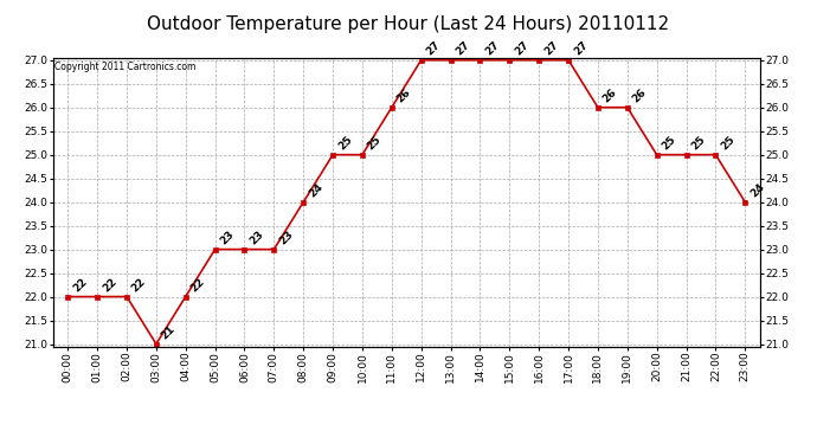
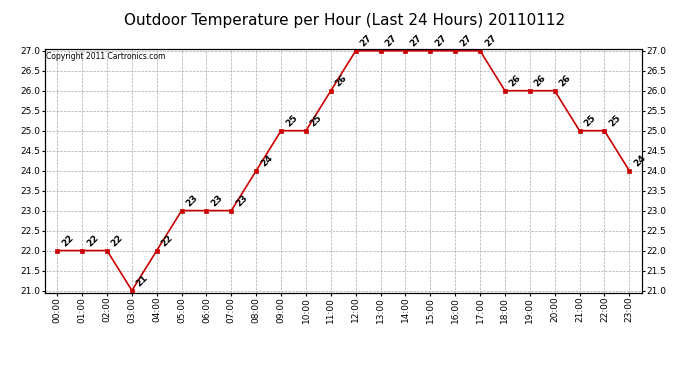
20:00: 25 -> 26
